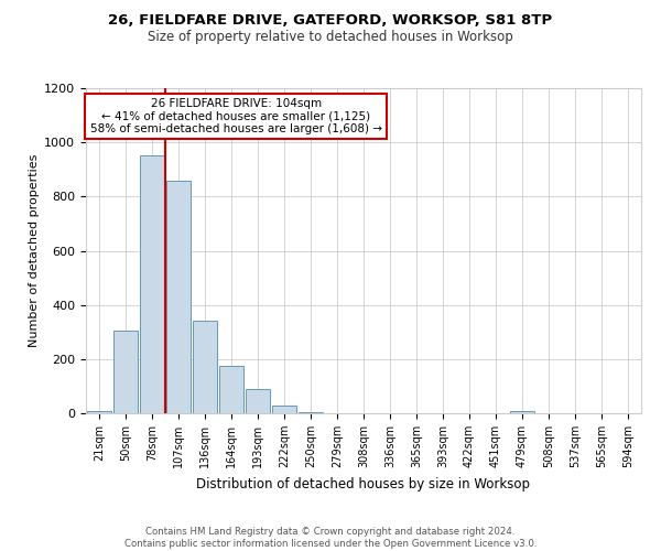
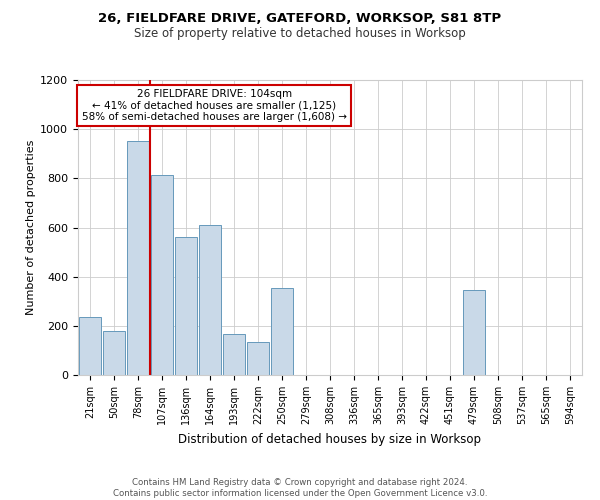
21sqm: 10 -> 235
50sqm: 305 -> 180
107sqm: 860 -> 815
136sqm: 340 -> 560
164sqm: 175 -> 610
193sqm: 90 -> 165
222sqm: 30 -> 135
250sqm: 3 -> 355
479sqm: 10 -> 345
